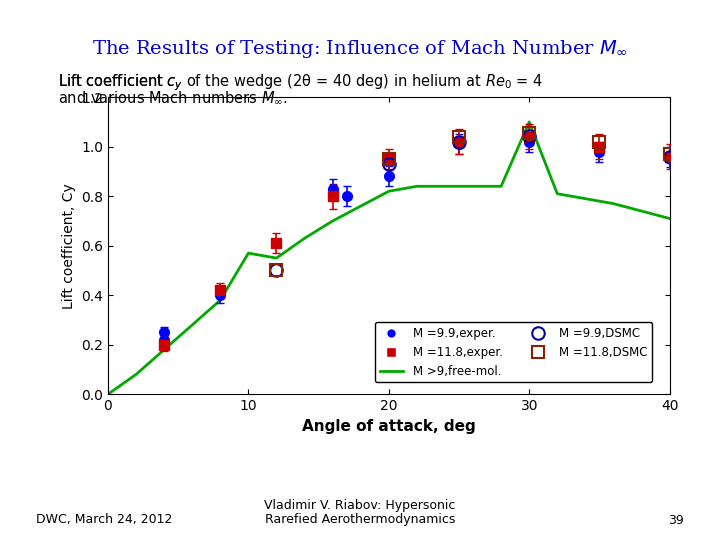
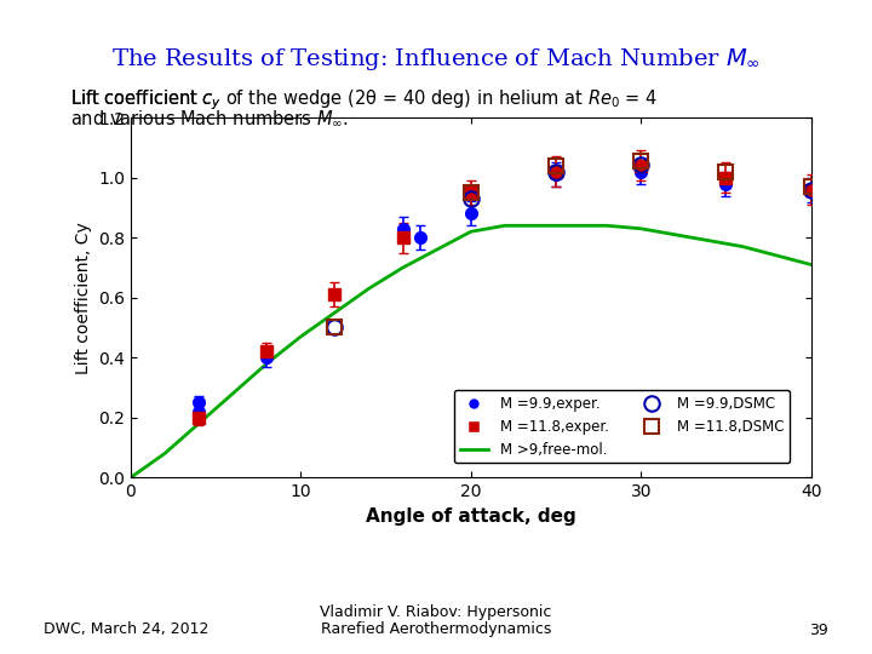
M >9,free-mol./10: 0.57 -> 0.47
M >9,free-mol./30: 1.10 -> 0.83
